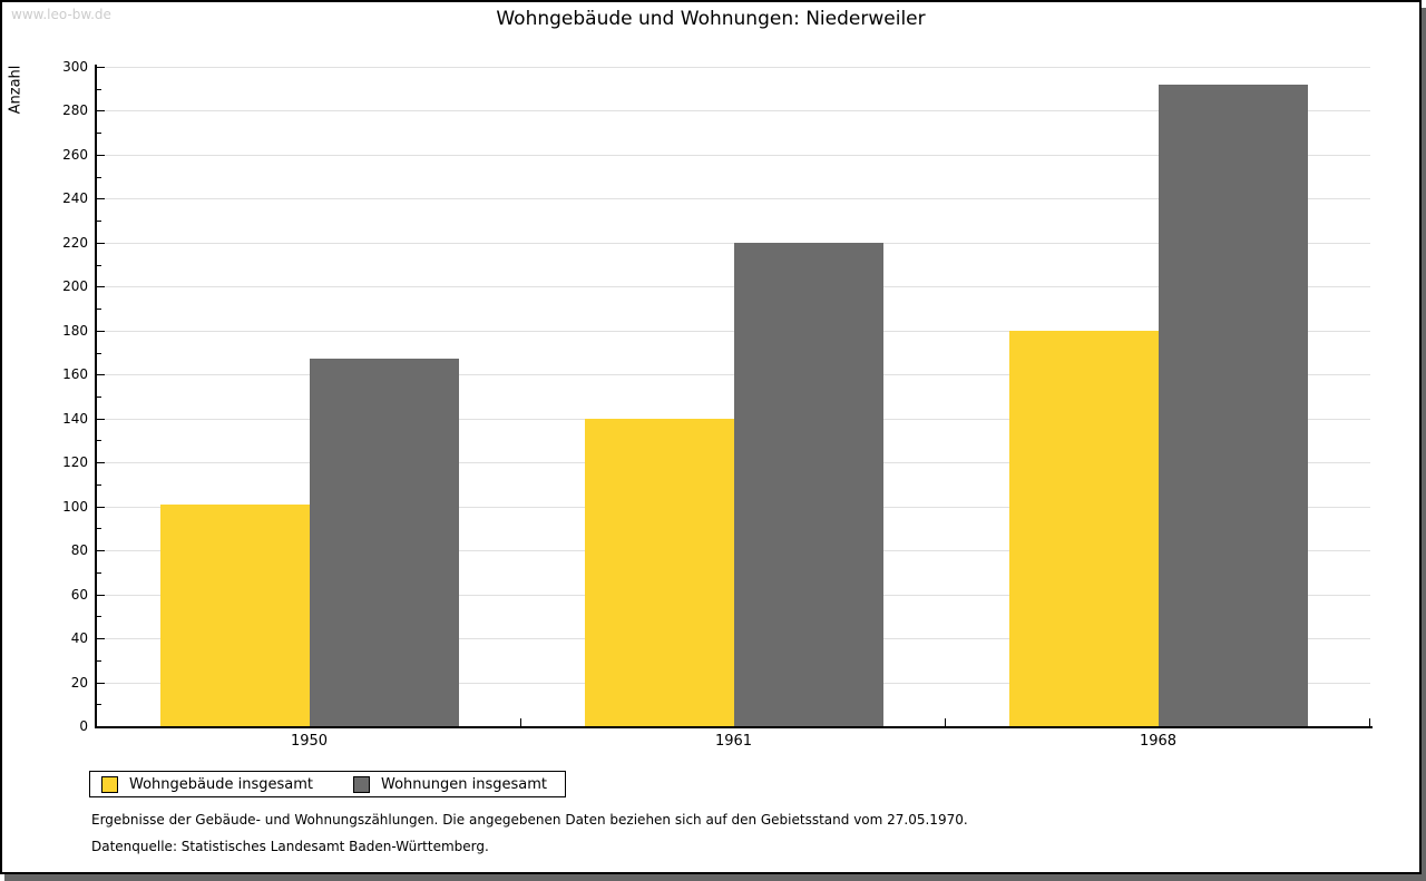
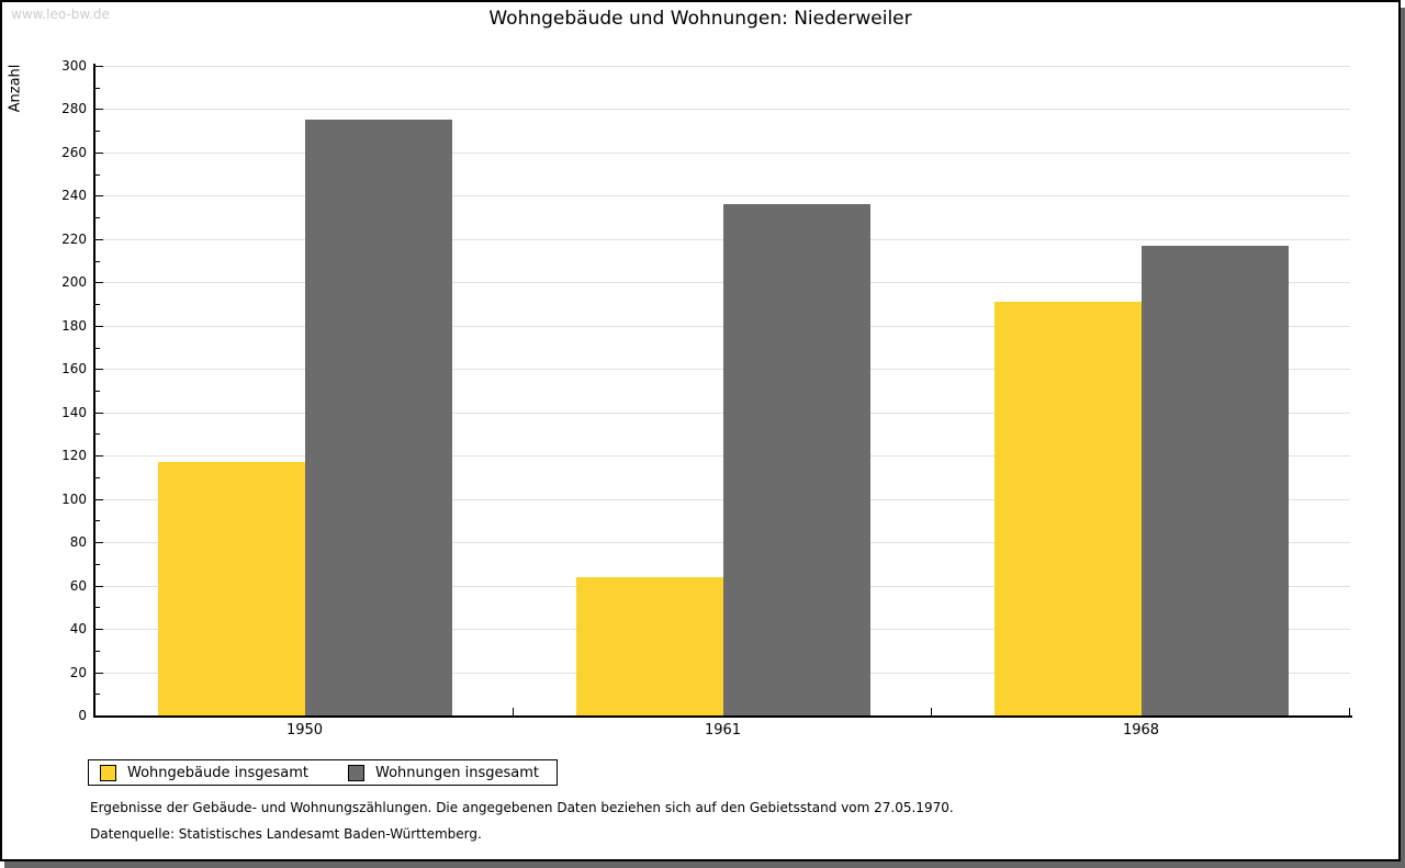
Wohngebäude insgesamt/1950: 101 -> 117
Wohnungen insgesamt/1950: 167 -> 275
Wohngebäude insgesamt/1961: 140 -> 64
Wohnungen insgesamt/1961: 220 -> 236
Wohngebäude insgesamt/1968: 180 -> 191
Wohnungen insgesamt/1968: 292 -> 217
